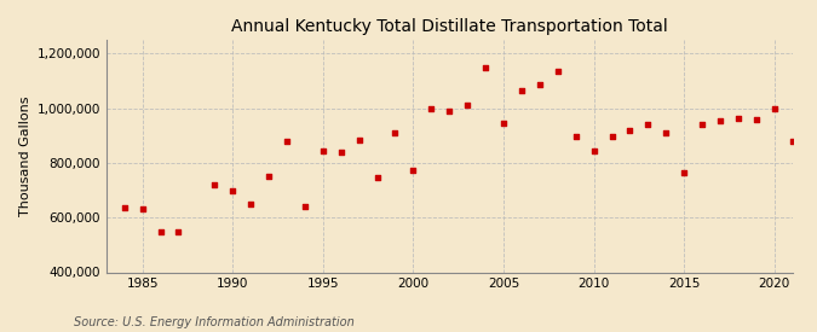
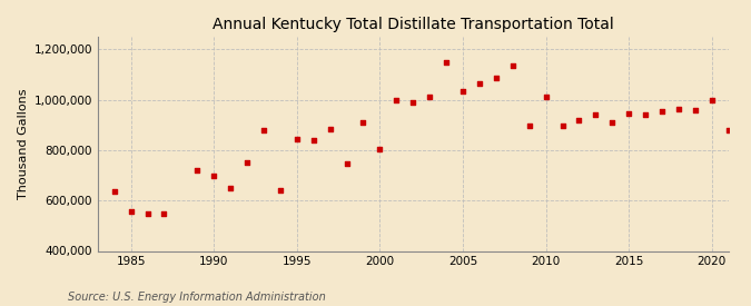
1985: 630,000 -> 555,000
2000: 775,000 -> 805,000
2005: 945,000 -> 1,035,000
2010: 845,000 -> 1,010,000
2015: 765,000 -> 945,000
